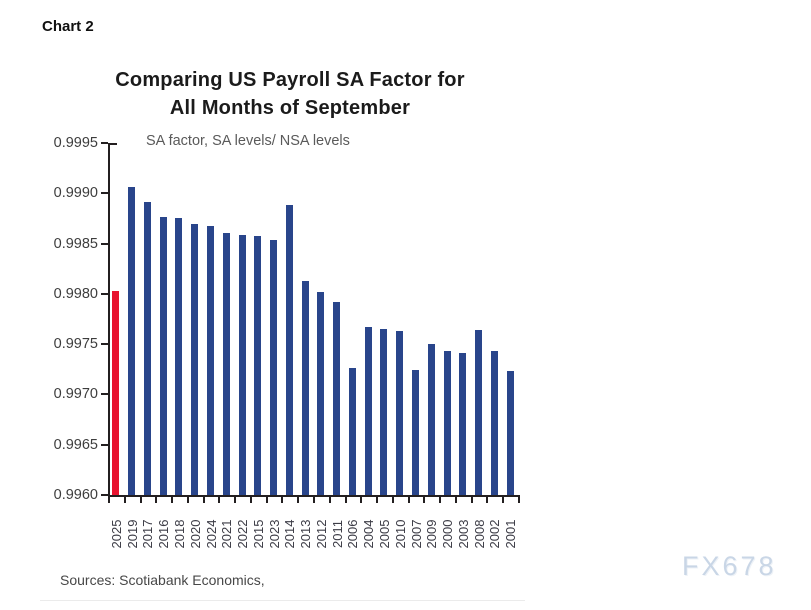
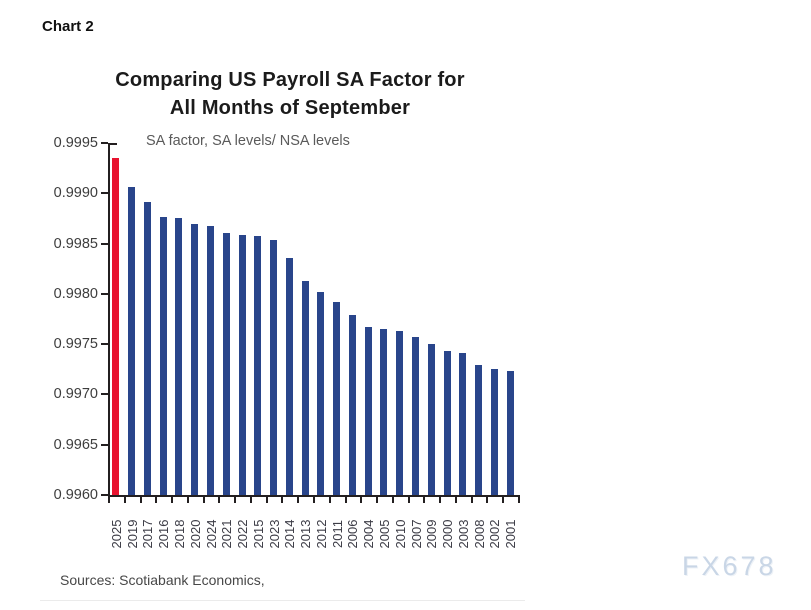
2025: 0.99803 -> 0.99935
2014: 0.99888 -> 0.99836
2006: 0.99726 -> 0.99779
2007: 0.99724 -> 0.99757
2008: 0.99764 -> 0.99729
2002: 0.99743 -> 0.99725
